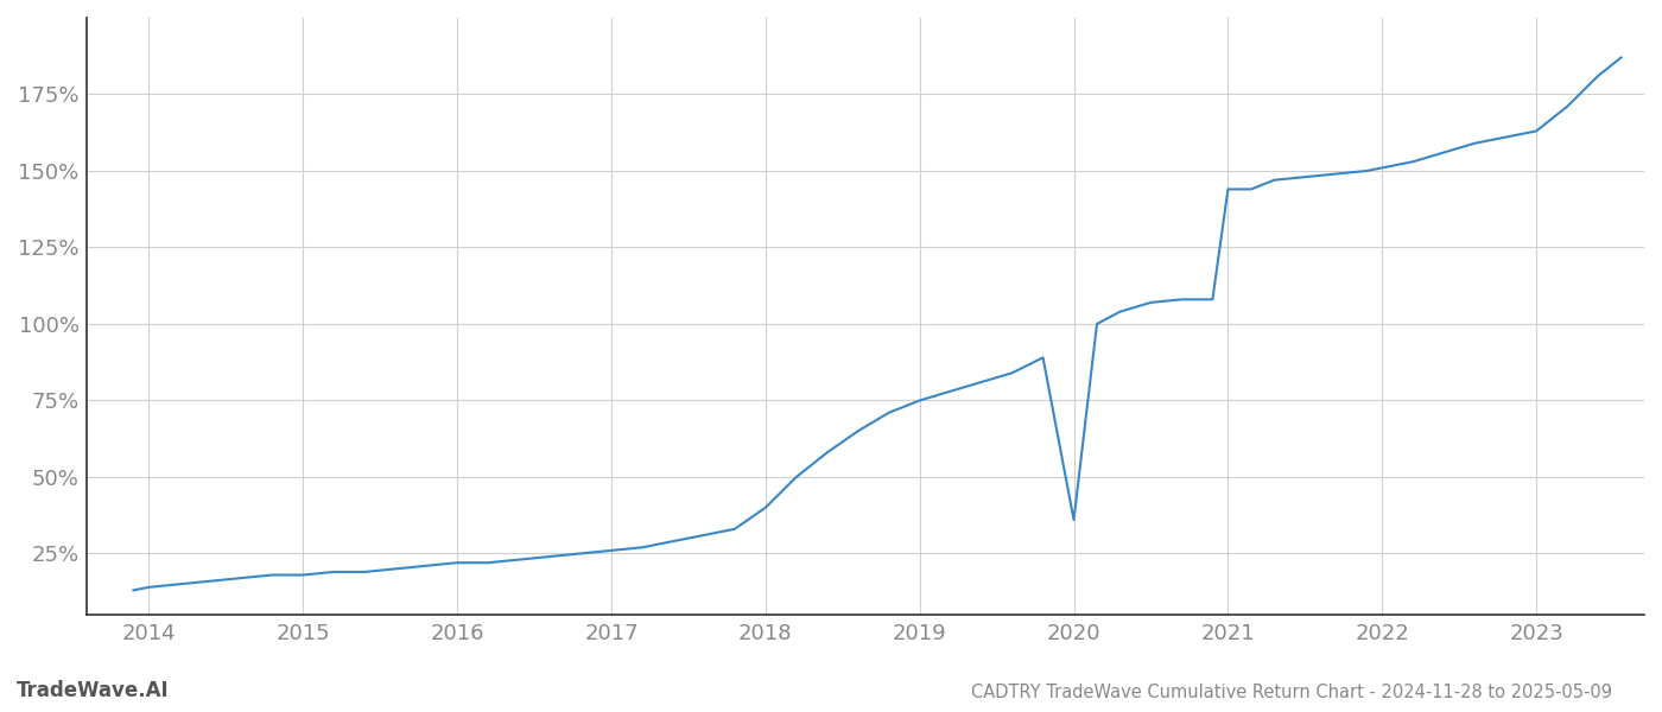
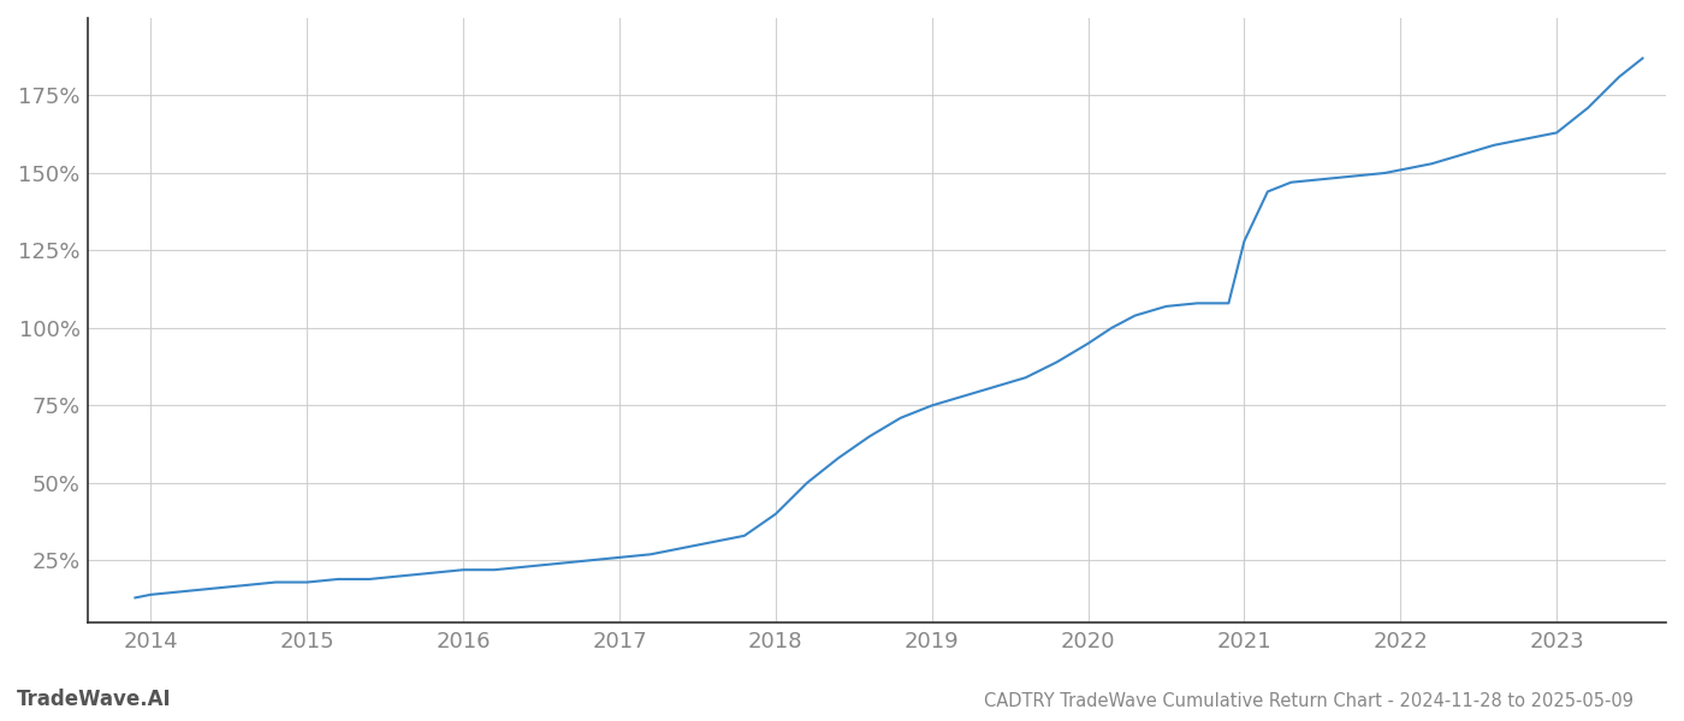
2020: 36% -> 95%
2021: 144% -> 128%
